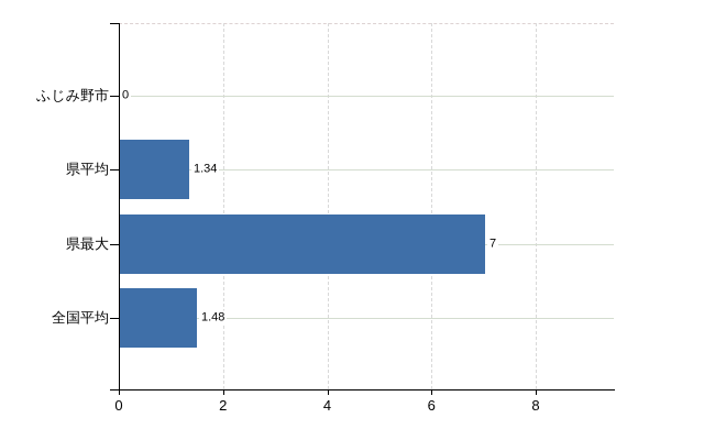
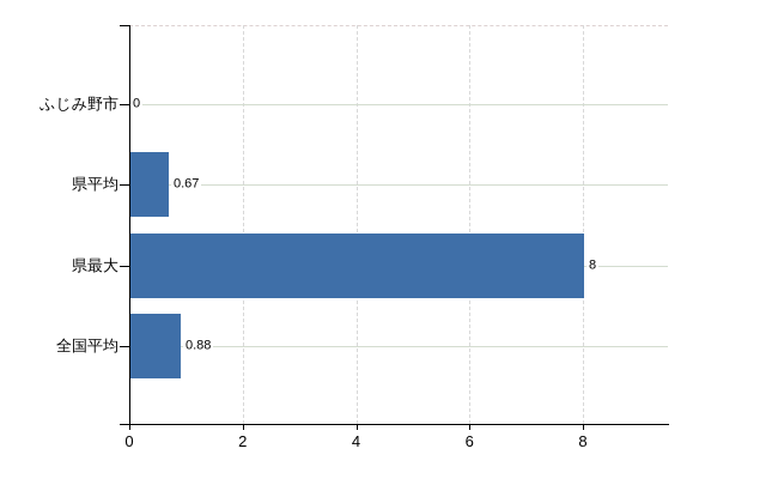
県平均: 1.34 -> 0.67
県最大: 7 -> 8
全国平均: 1.48 -> 0.88
